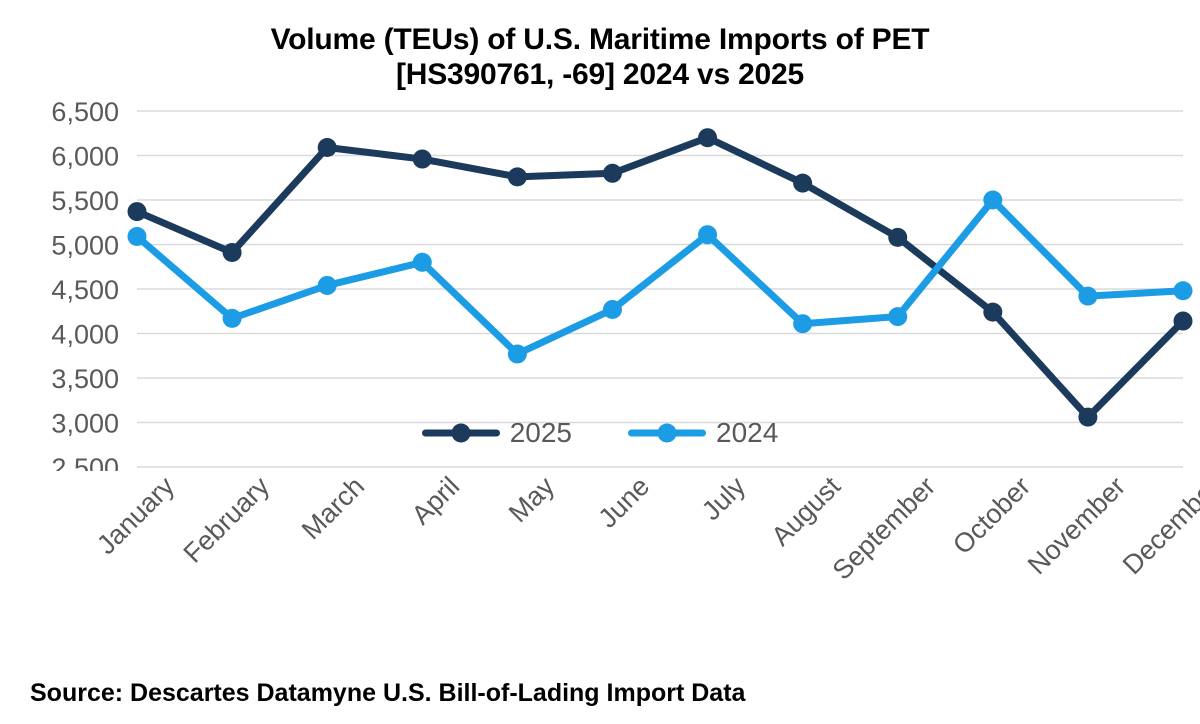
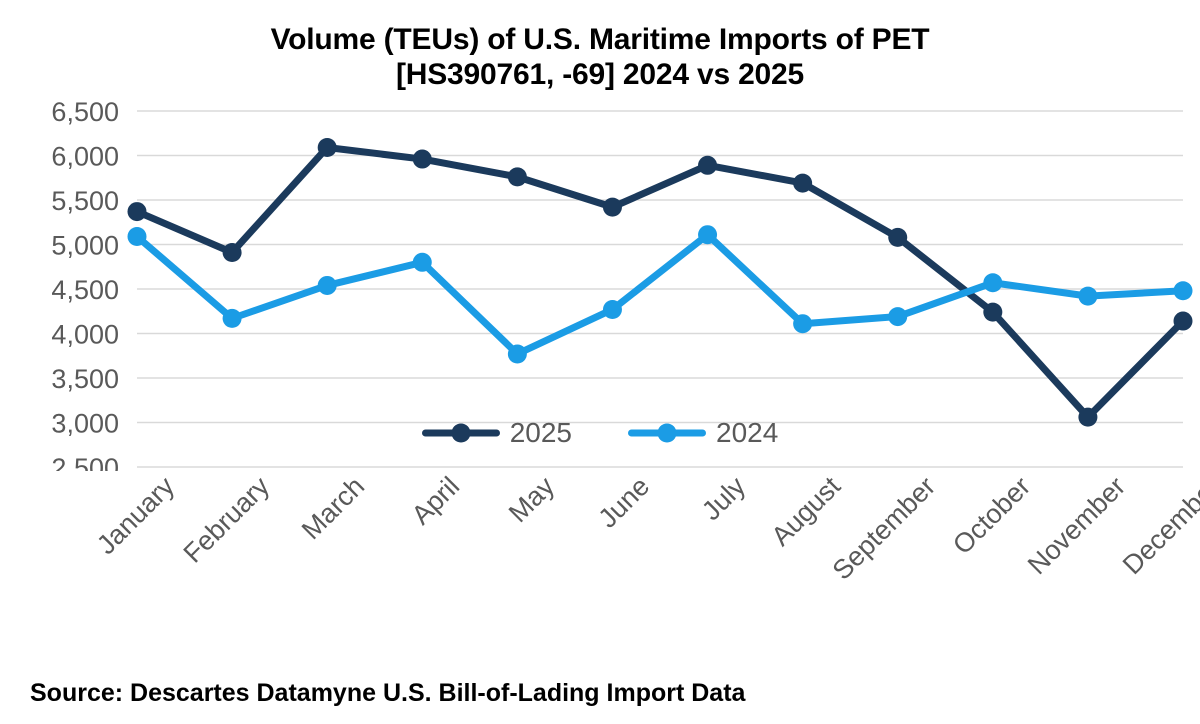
2025/June: 5800 -> 5400
2025/July: 6200 -> 5900
2024/October: 5500 -> 4600
